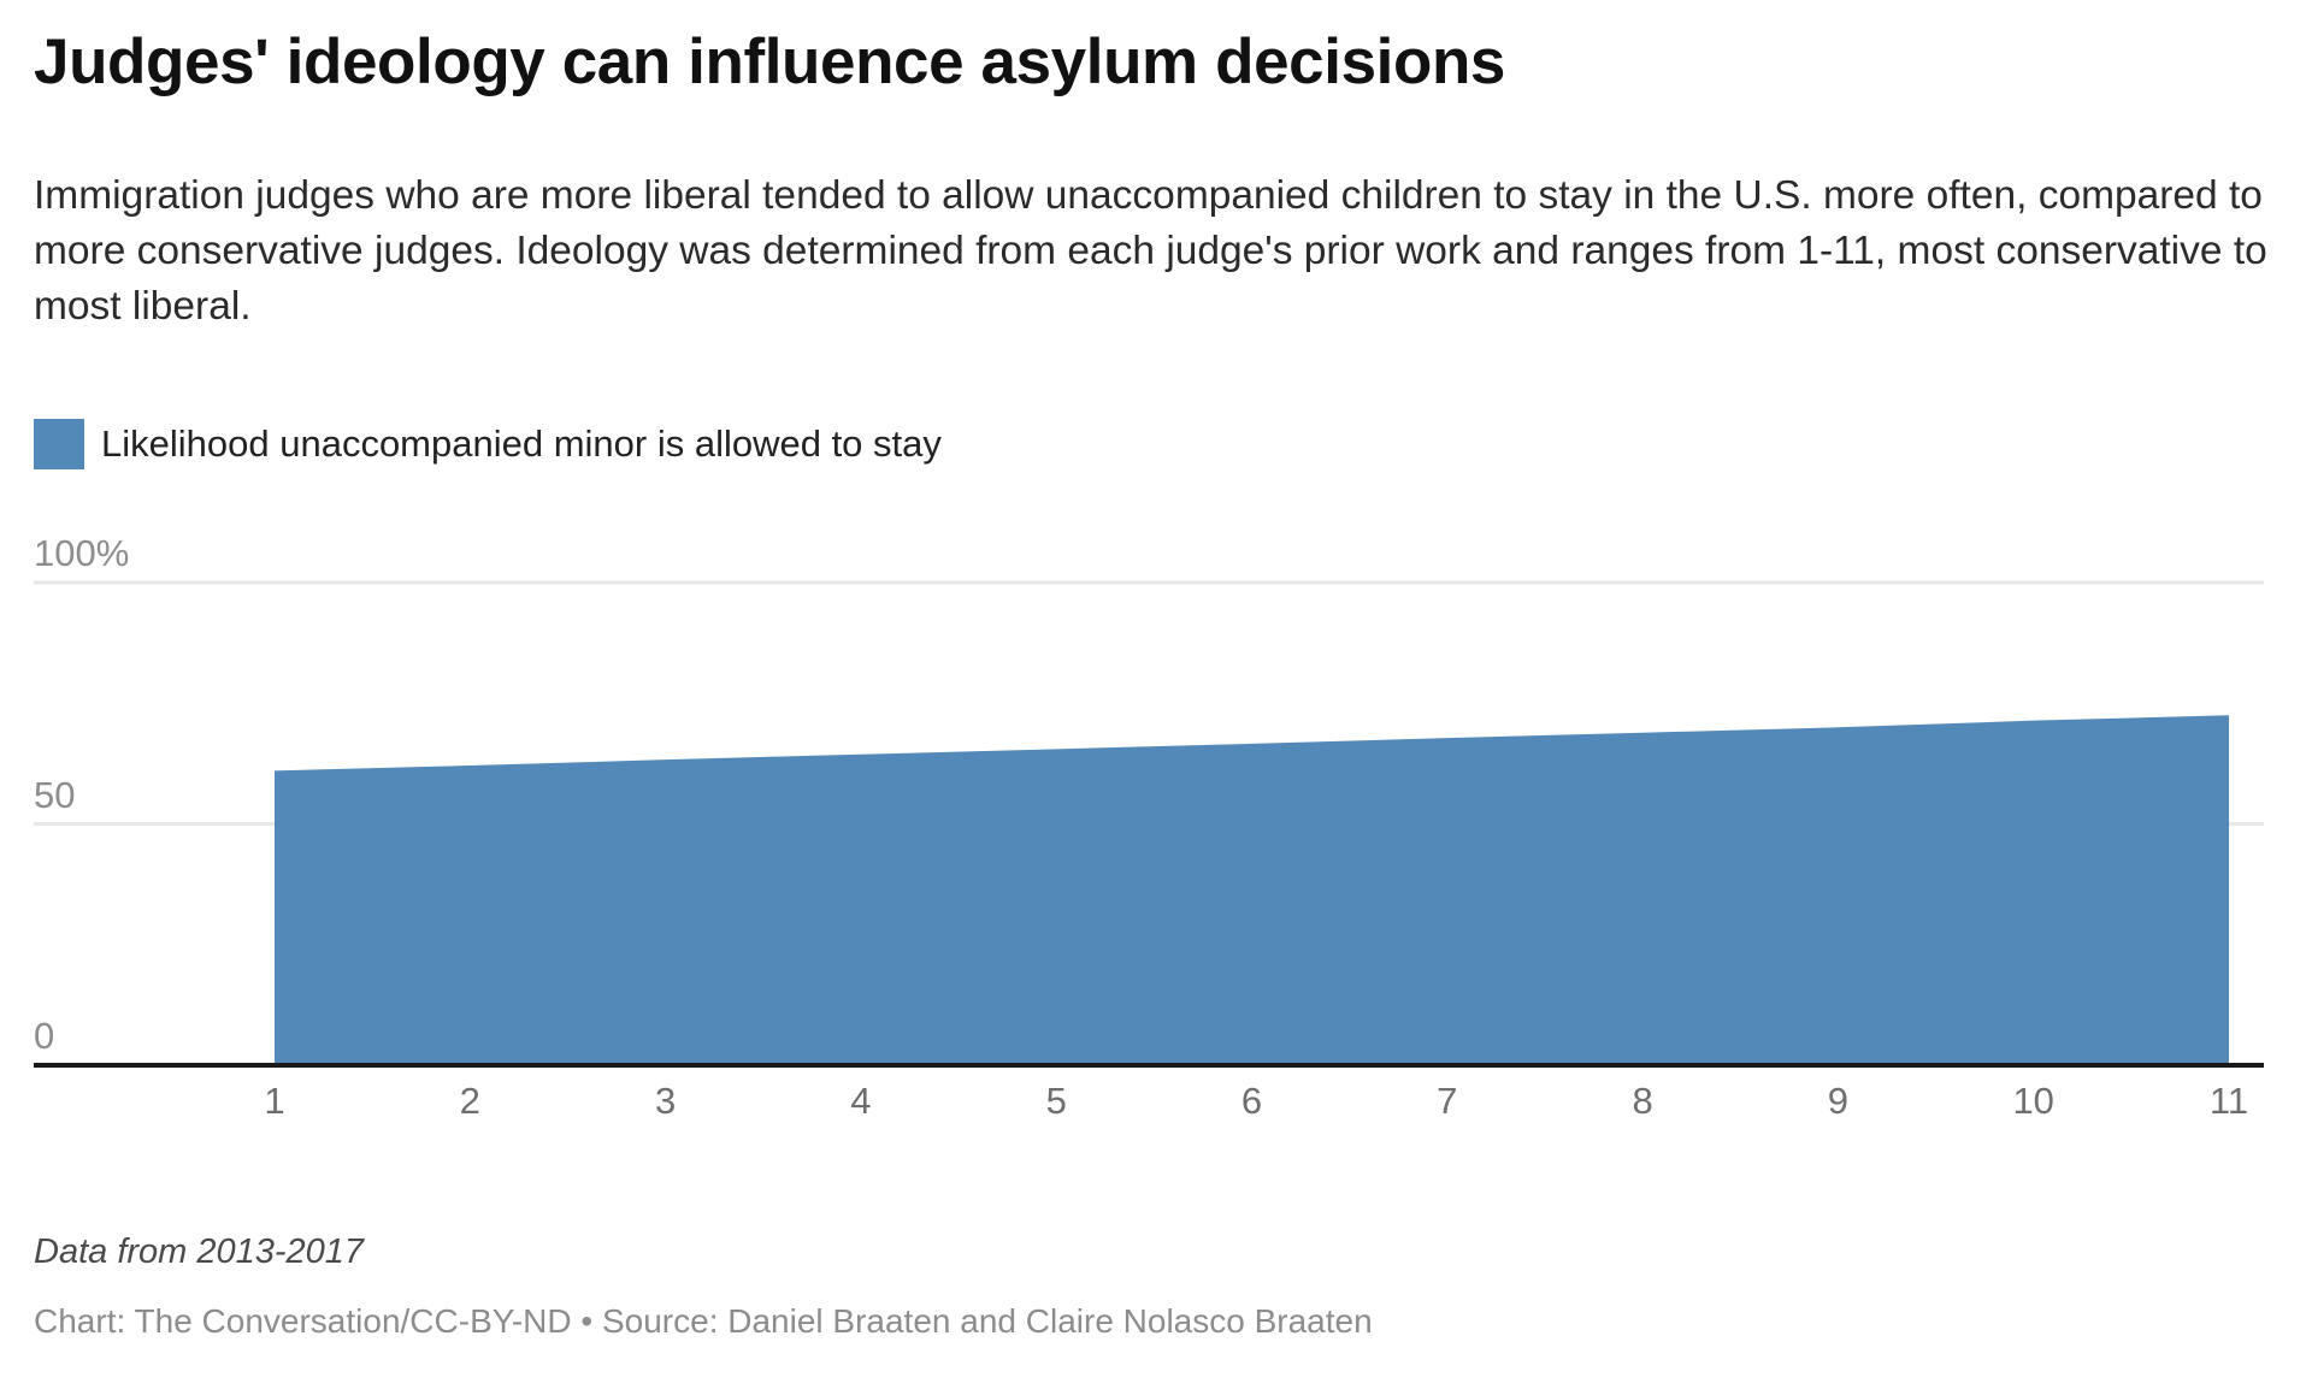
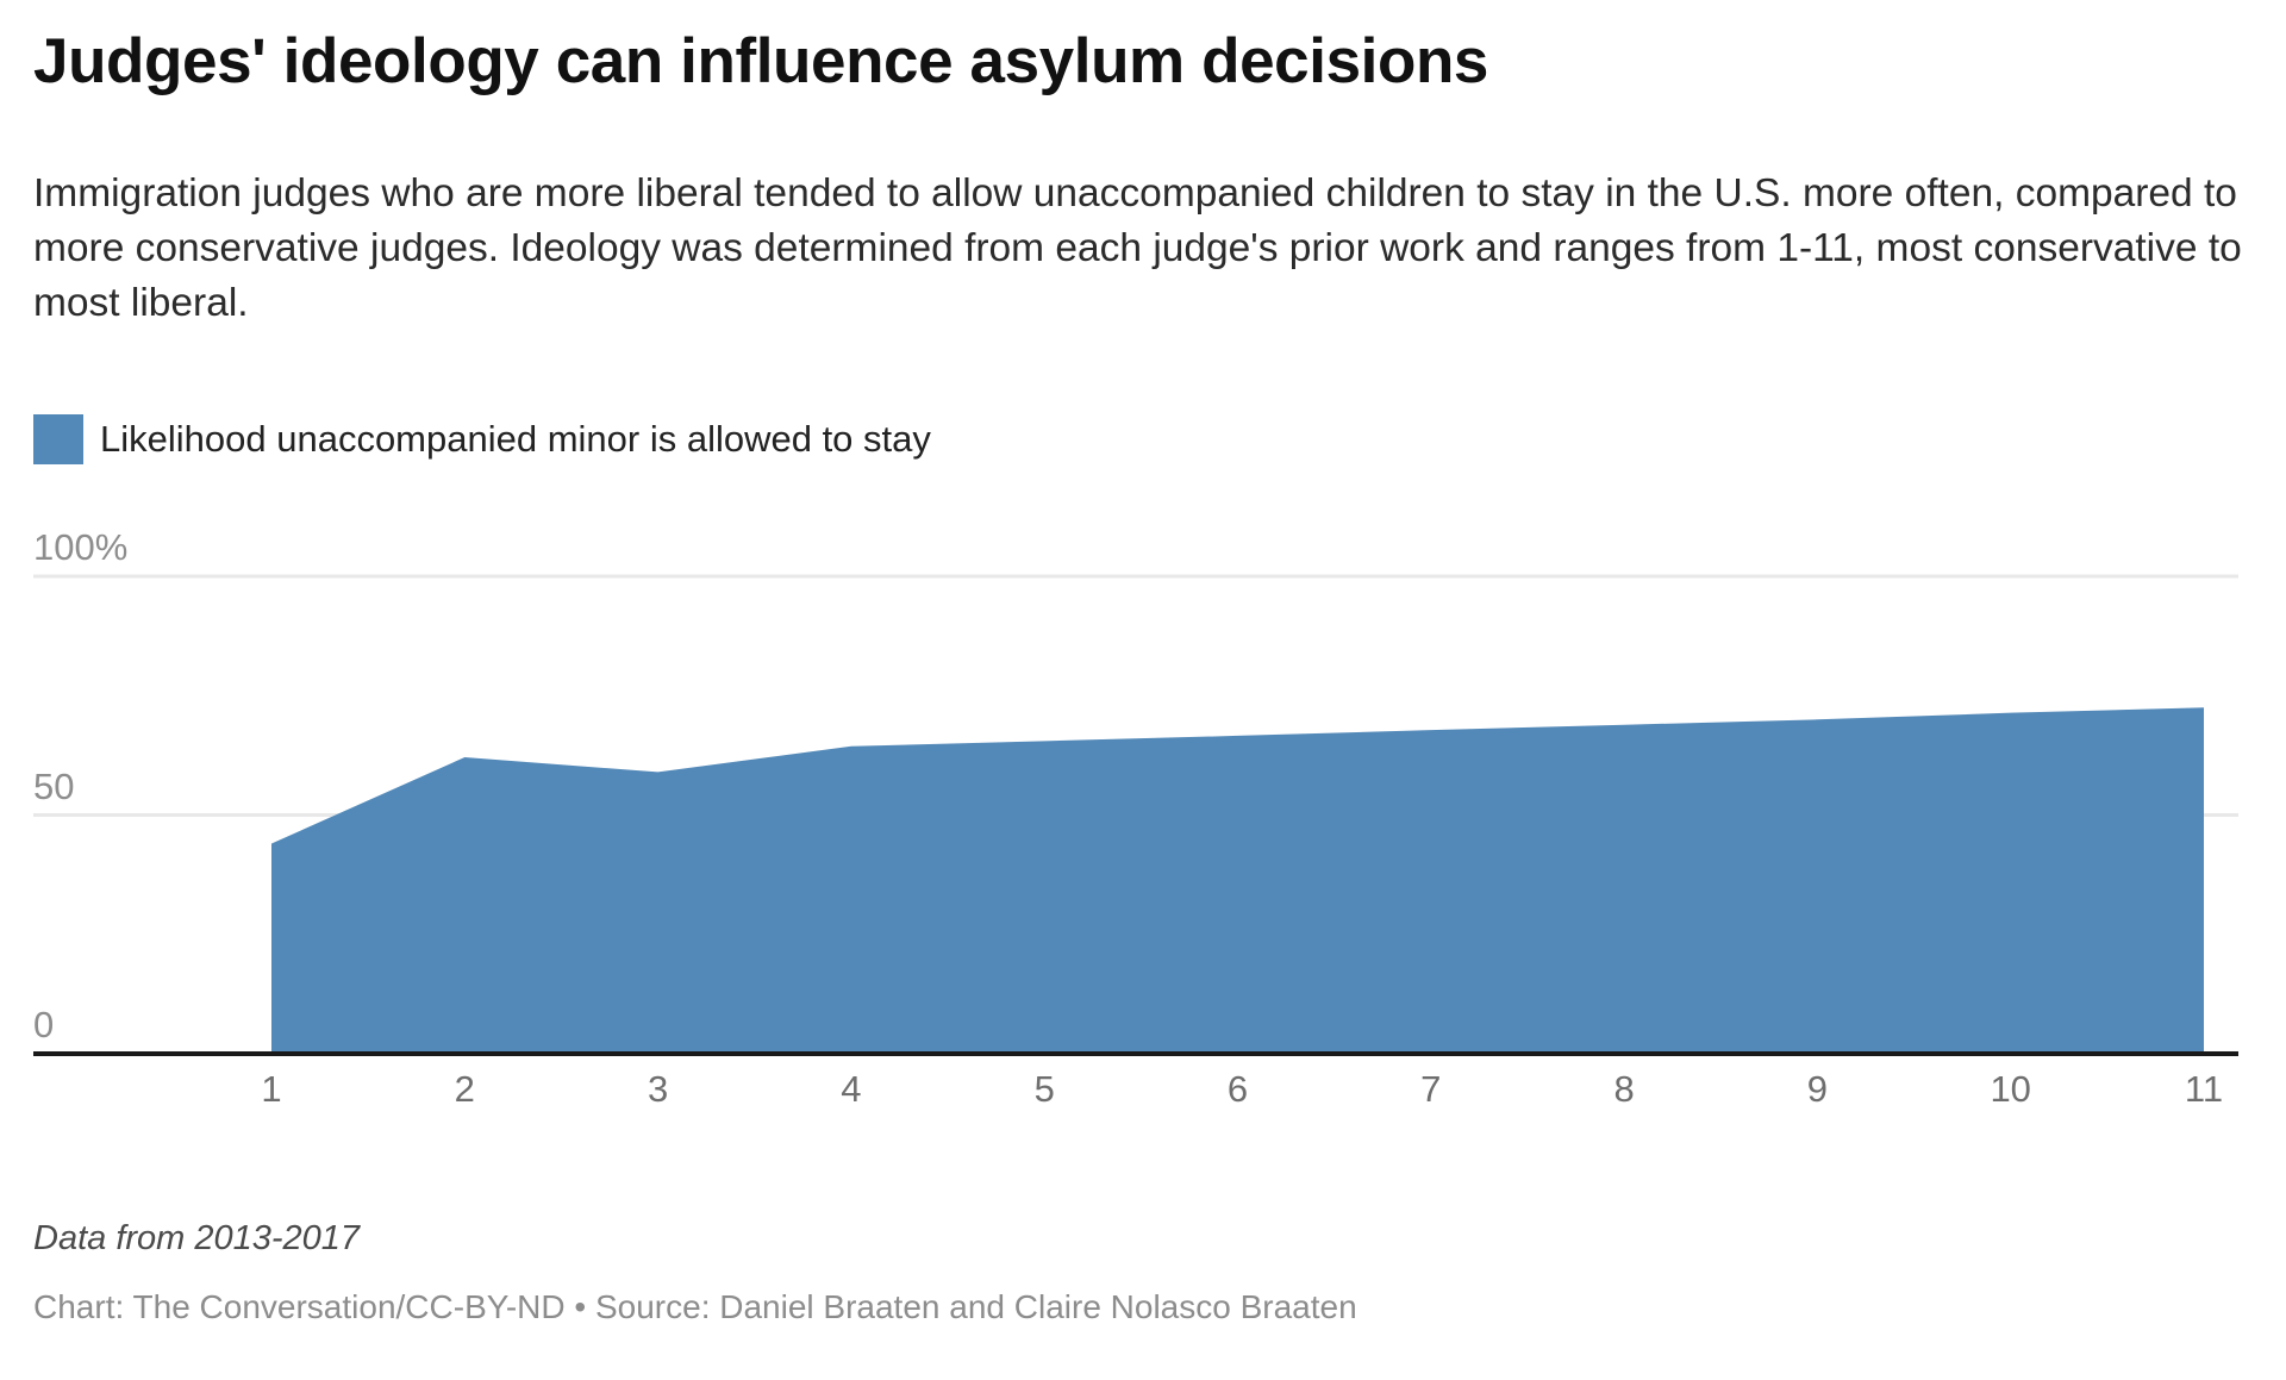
1: 61% -> 44%
3: 63% -> 59%
